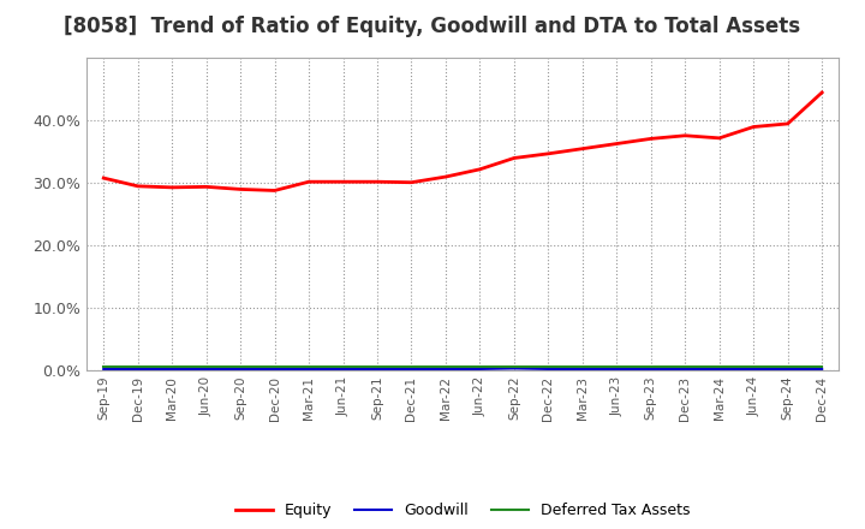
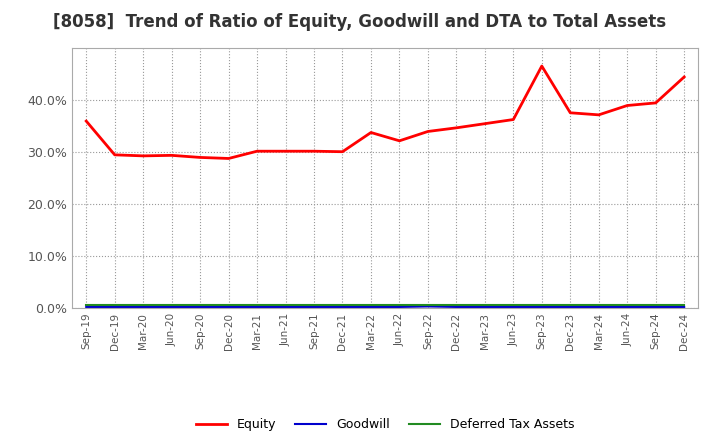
Equity/Sep-19: 30.8% -> 36.0%
Equity/Mar-22: 31.0% -> 33.8%
Equity/Sep-23: 37.1% -> 46.6%
